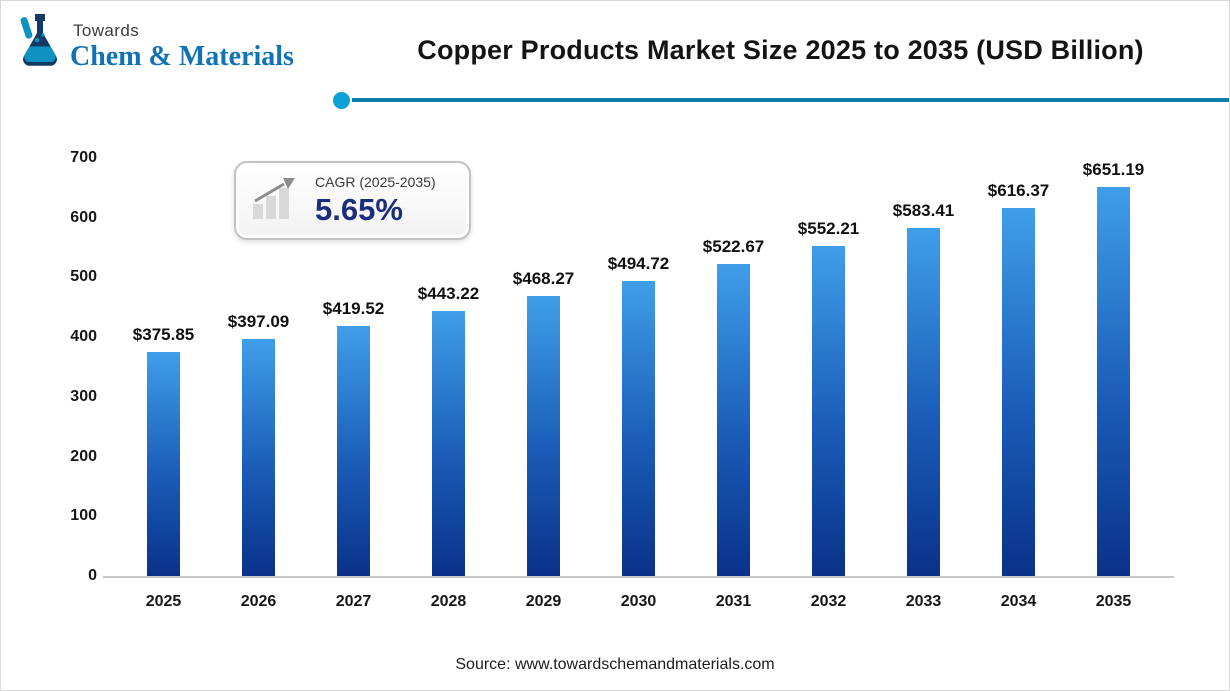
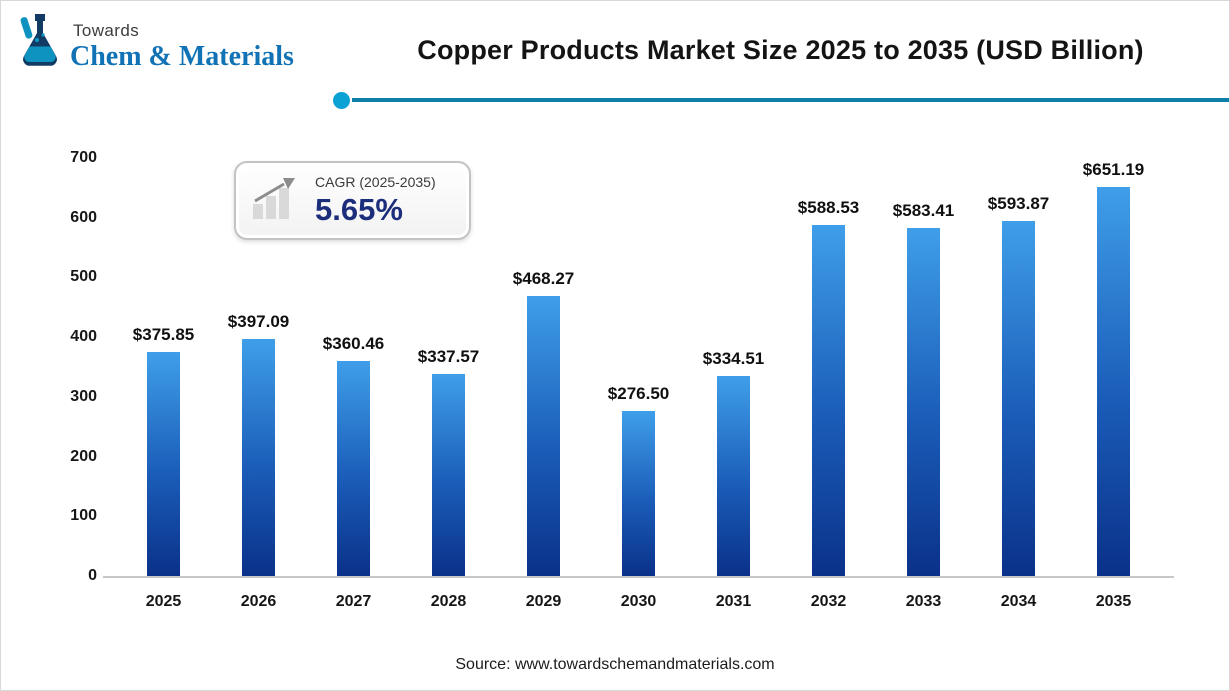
2027: $419.52 -> $360.46
2028: $443.22 -> $337.57
2030: $494.72 -> $276.50
2031: $522.67 -> $334.51
2032: $552.21 -> $588.53
2034: $616.37 -> $593.87
